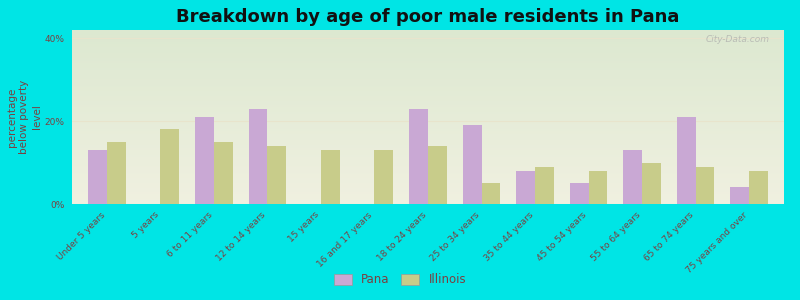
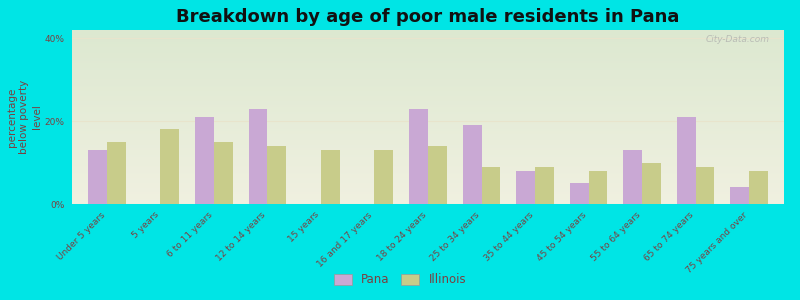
Illinois/25 to 34 years: 5% -> 9%
